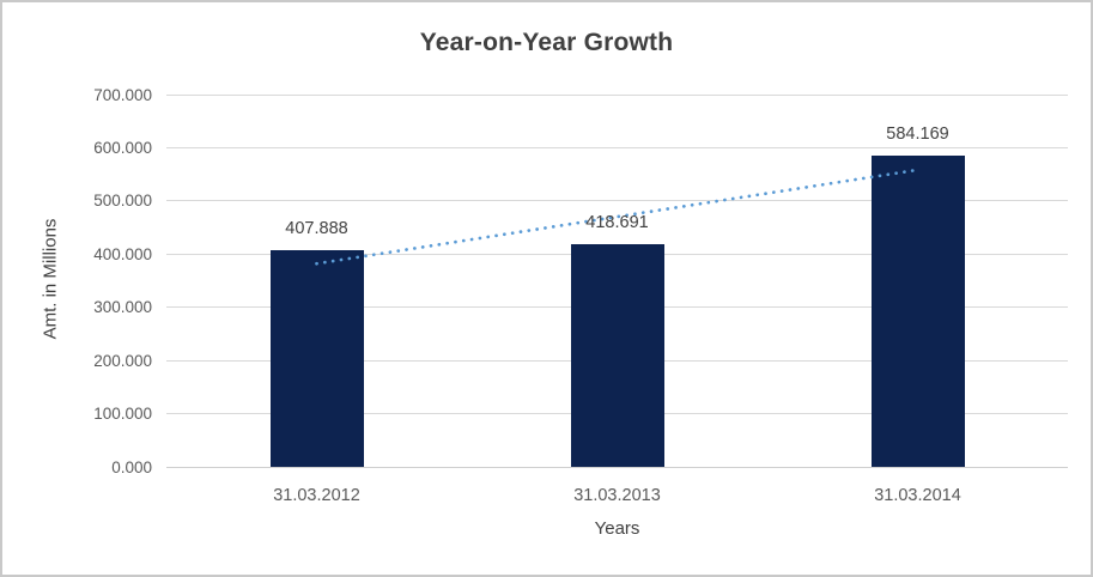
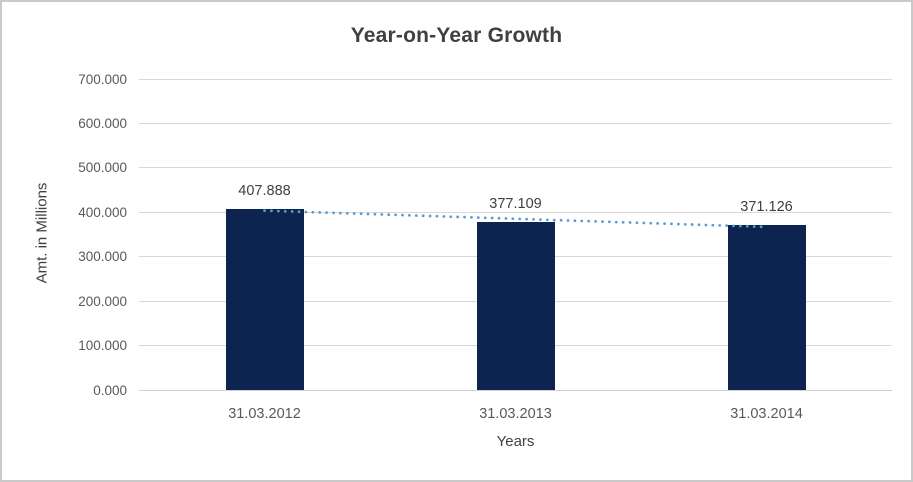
31.03.2013: 418.691 -> 377.109
31.03.2014: 584.169 -> 371.126
